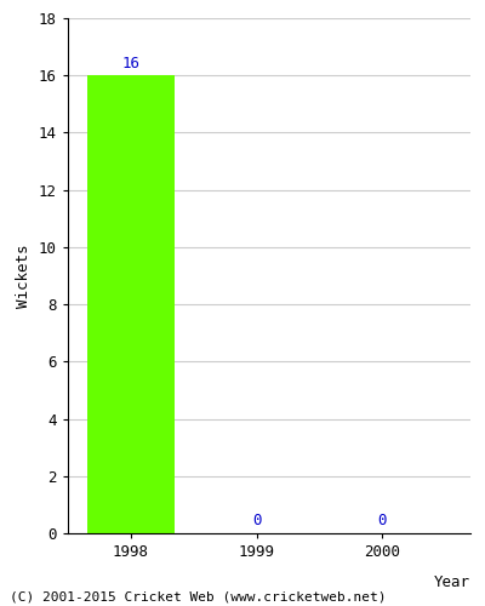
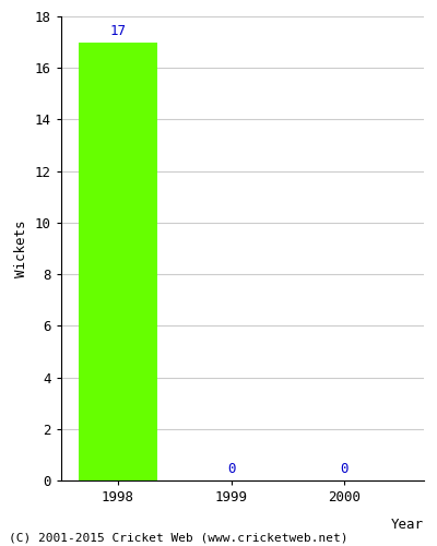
1998: 16 -> 17
